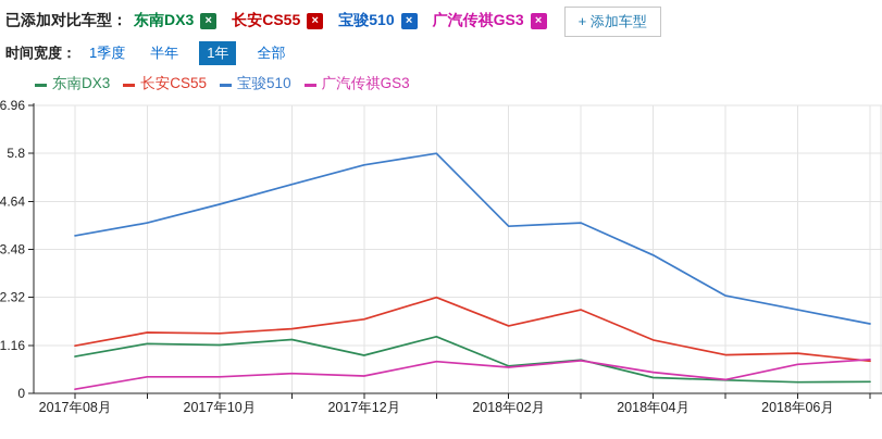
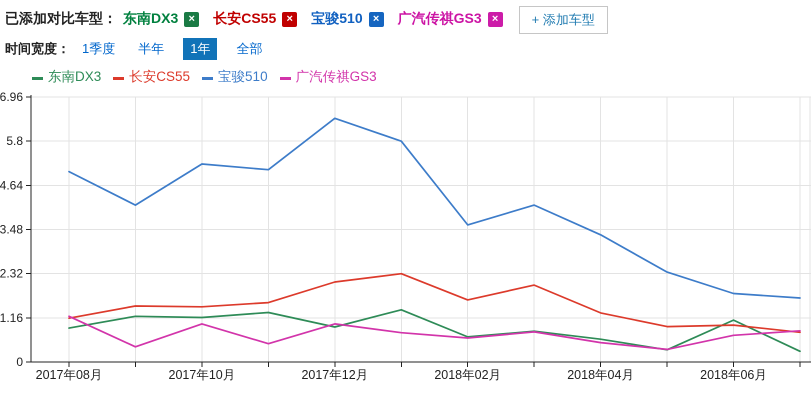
宝骏510/2017年08月: 3.8 -> 5.0
广汽传祺GS3/2017年08月: 0.1 -> 1.2
宝骏510/2017年10月: 4.6 -> 5.2
广汽传祺GS3/2017年10月: 0.4 -> 1.0
长安CS55/2017年12月: 1.8 -> 2.1
宝骏510/2017年12月: 5.5 -> 6.4
广汽传祺GS3/2017年12月: 0.4 -> 1.0
宝骏510/2018年02月: 4.0 -> 3.6
东南DX3/2018年04月: 0.4 -> 0.6
东南DX3/2018年06月: 0.3 -> 1.1
宝骏510/2018年06月: 2.0 -> 1.8
